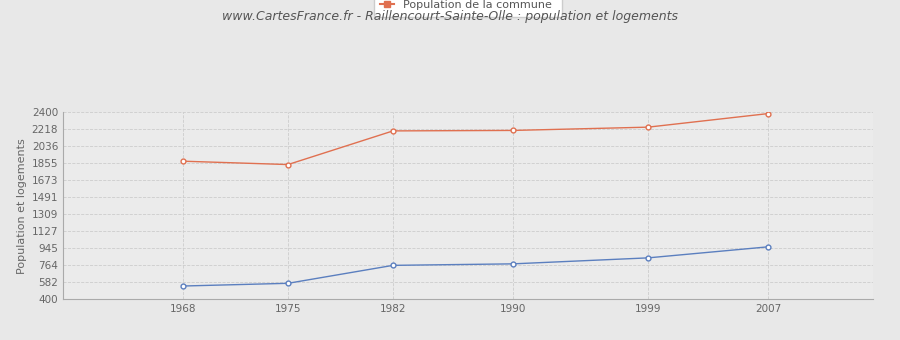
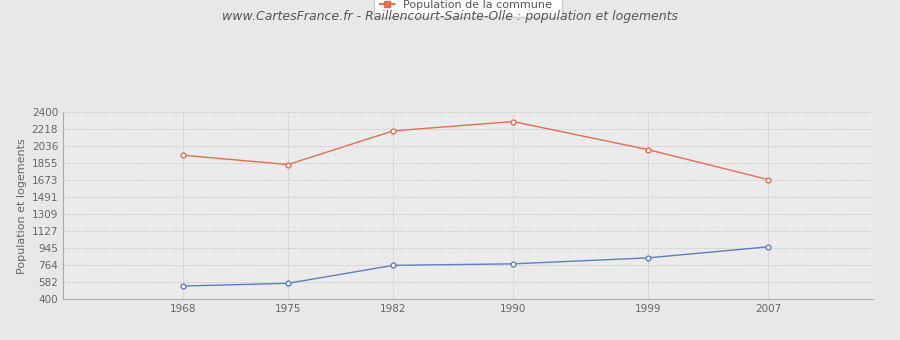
Population de la commune/1968: 1880 -> 1940
Population de la commune/1990: 2200 -> 2300
Population de la commune/1999: 2240 -> 2000
Population de la commune/2007: 2380 -> 1680
